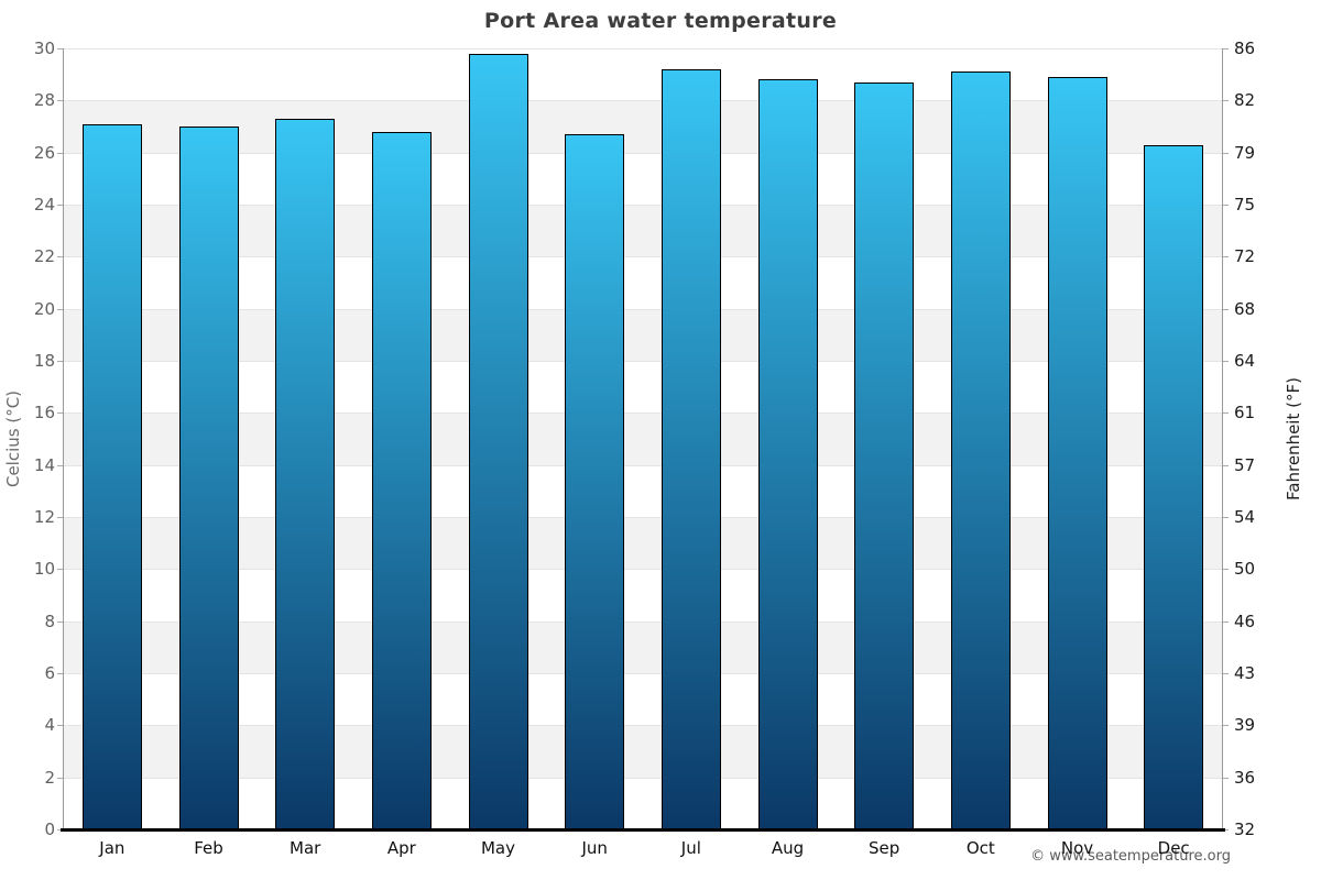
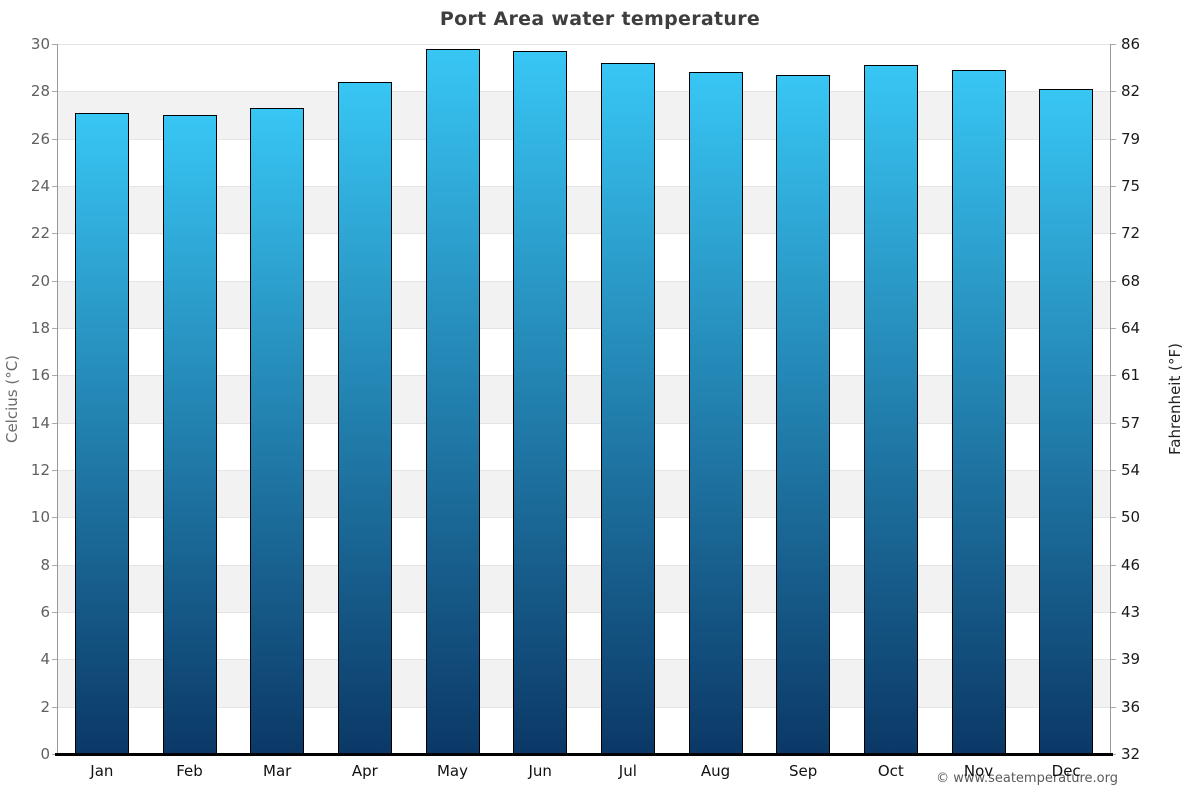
Apr: 26.8 -> 28.4
Jun: 26.7 -> 29.7
Dec: 26.3 -> 28.1
